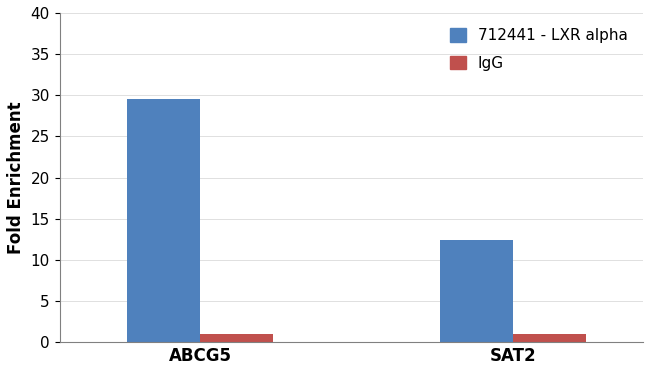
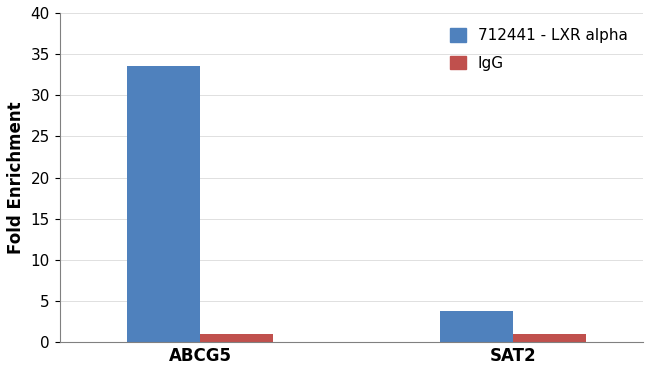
712441 - LXR alpha/ABCG5: 29.6 -> 33.5
712441 - LXR alpha/SAT2: 12.4 -> 3.8
